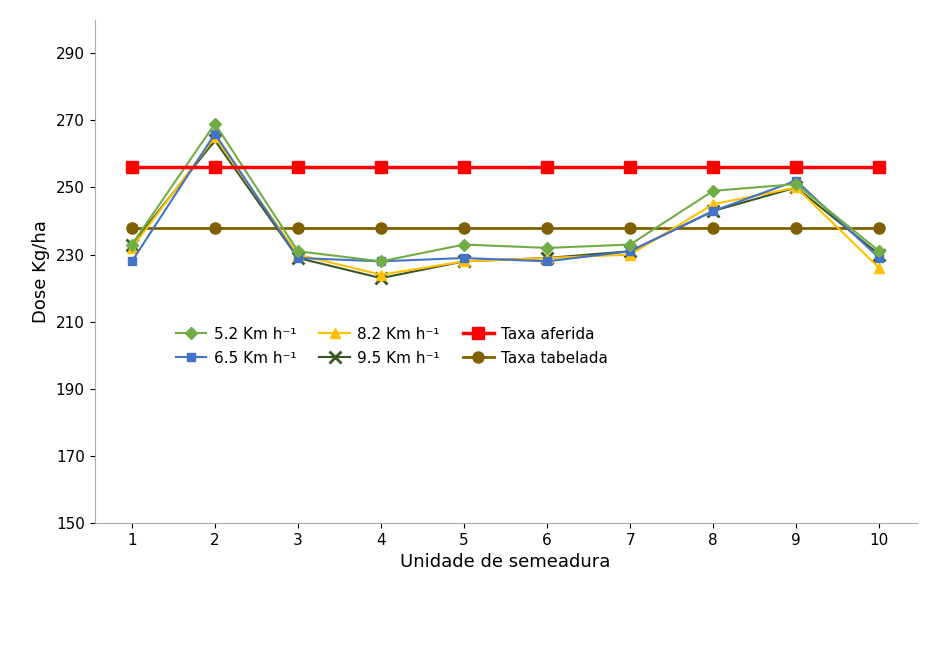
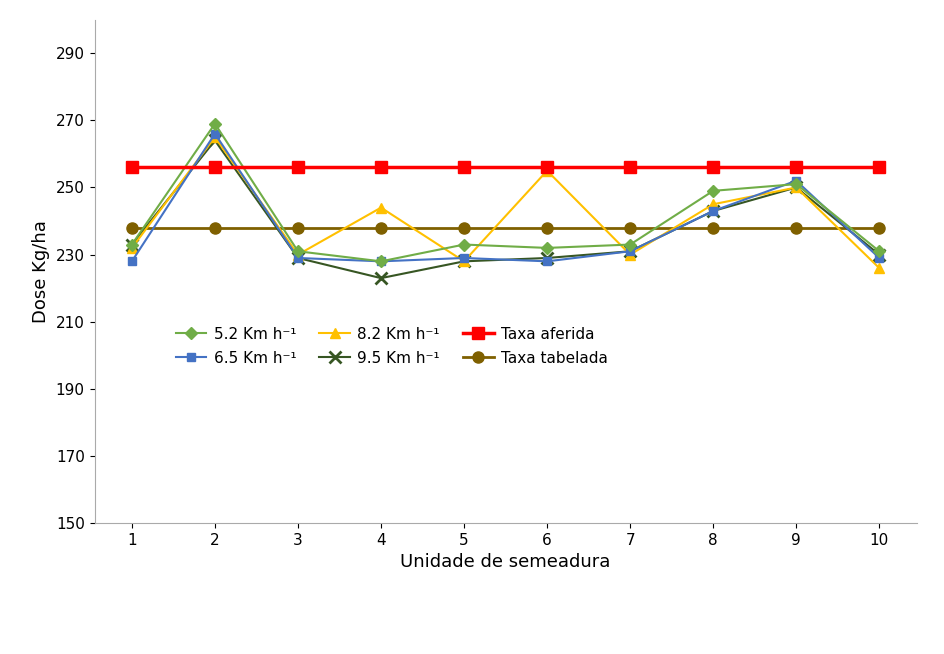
8.2 Km h⁻¹/4: 224 -> 244
8.2 Km h⁻¹/6: 229 -> 255
